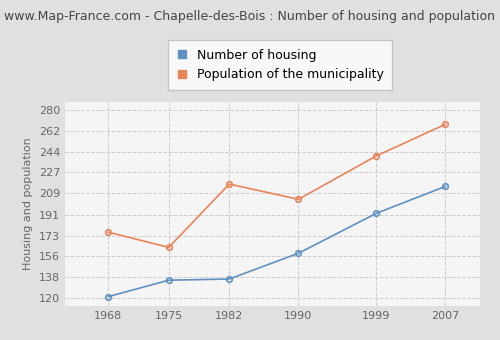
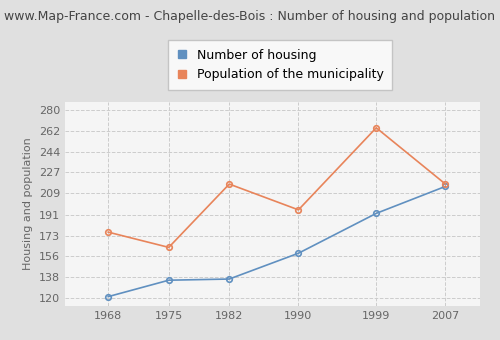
Population of the municipality/1990: 204 -> 195
Population of the municipality/1999: 241 -> 265
Population of the municipality/2007: 268 -> 217
